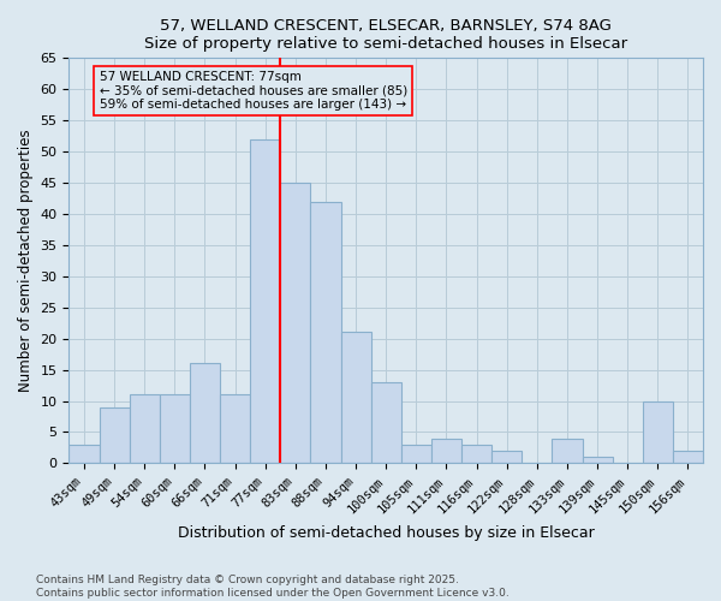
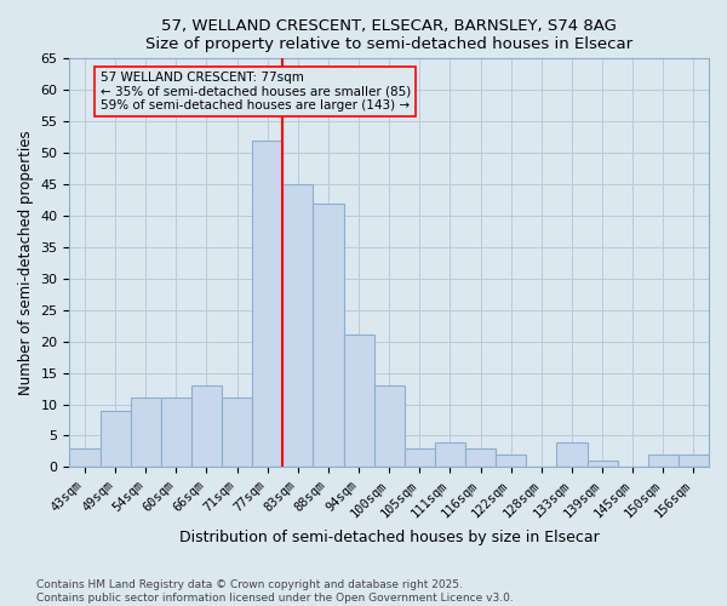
66sqm: 16 -> 13
150sqm: 10 -> 2
